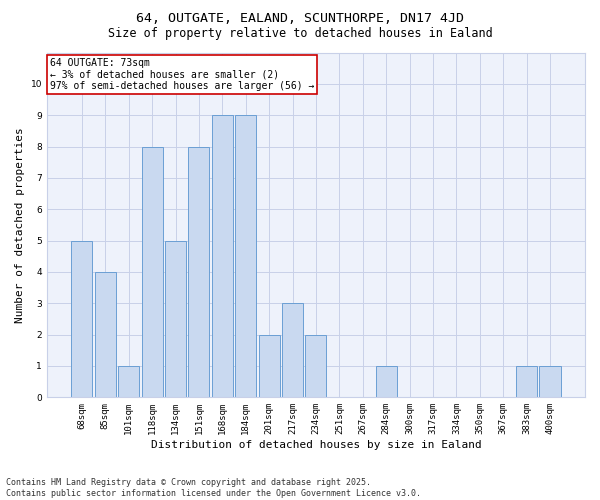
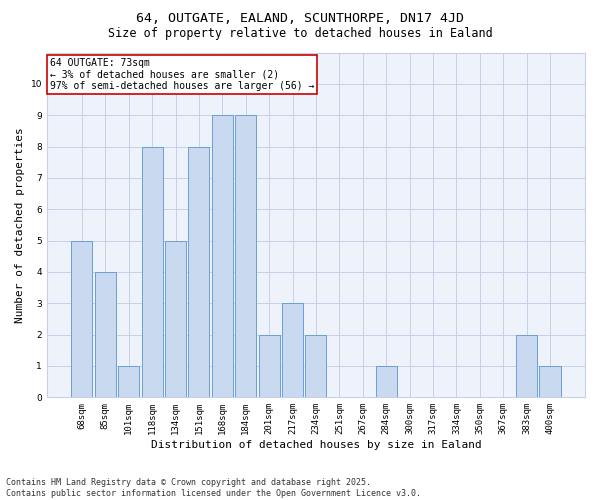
383sqm: 1 -> 2
